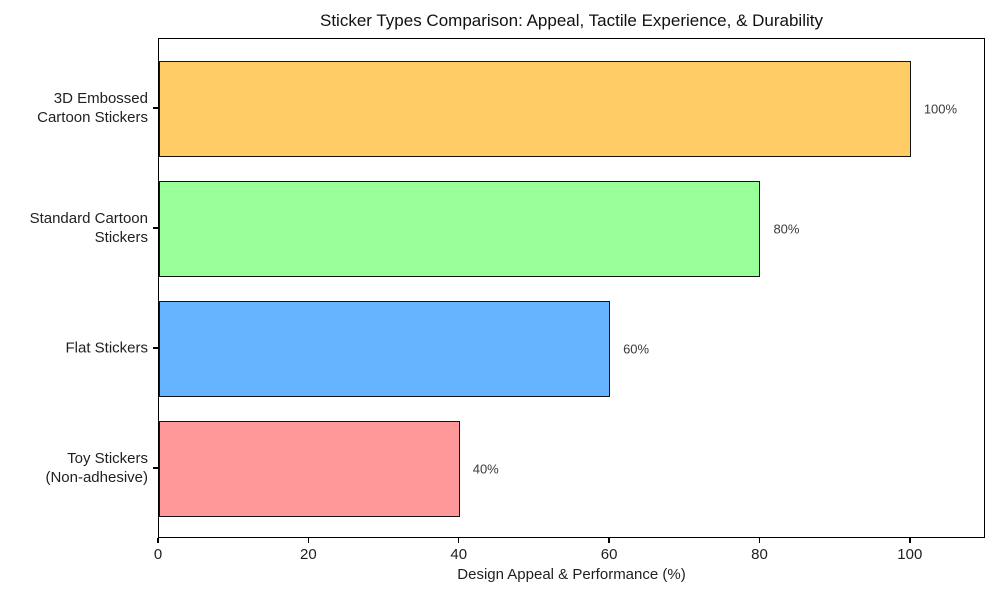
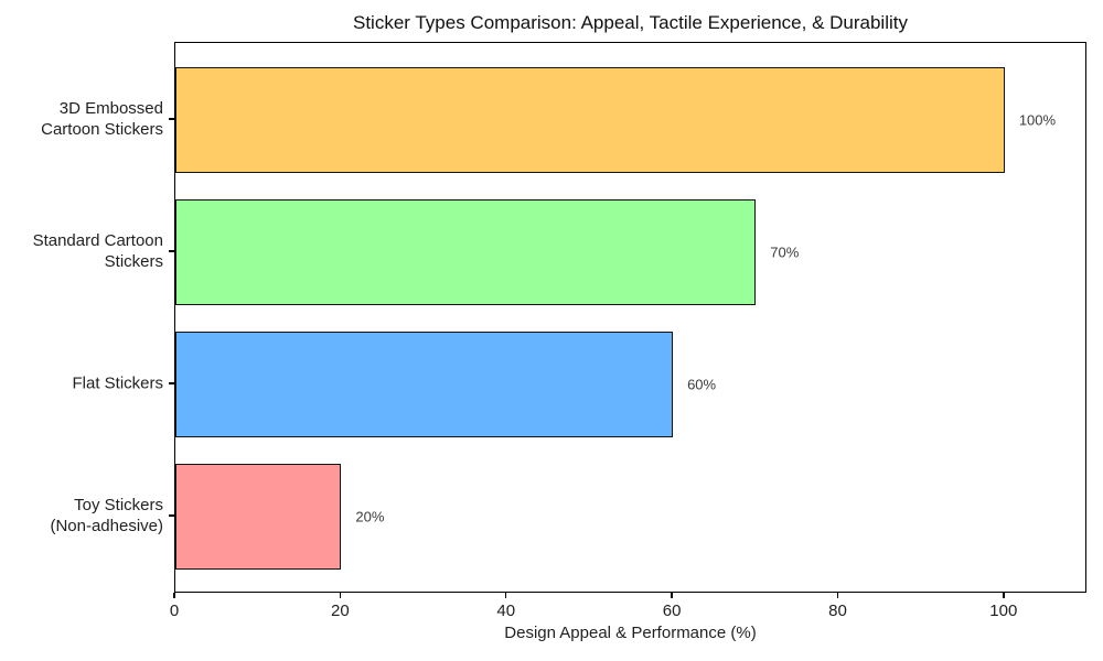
Standard Cartoon Stickers: 80% -> 70%
Toy Stickers (Non-adhesive): 40% -> 20%
